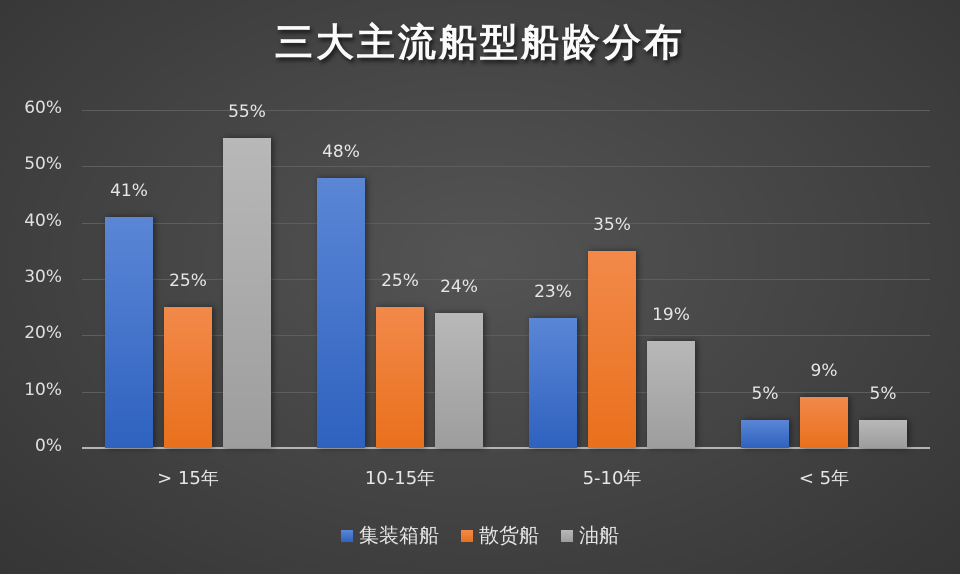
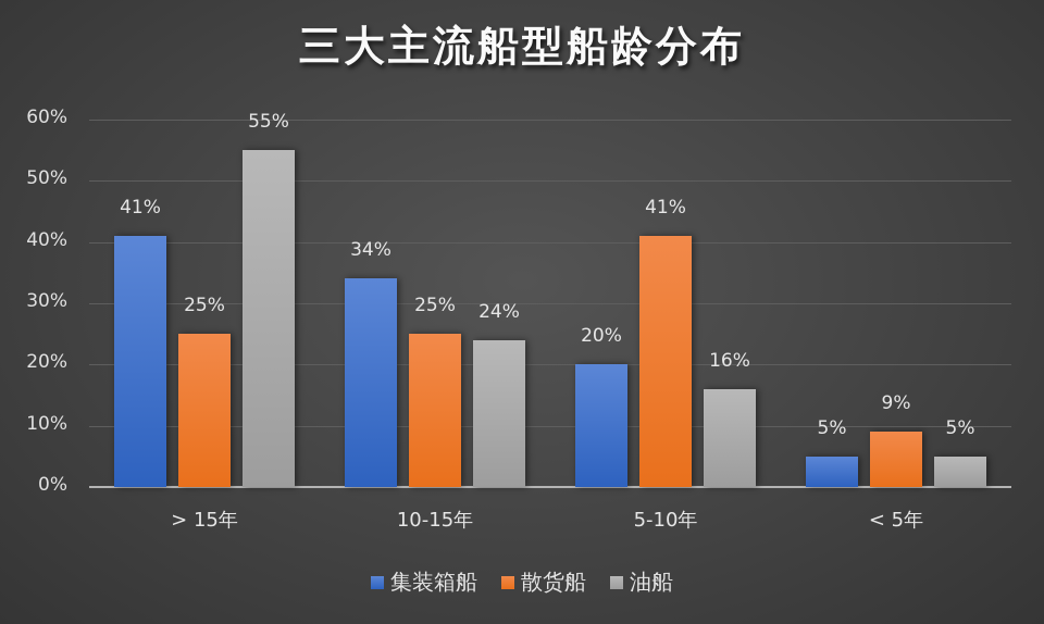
集装箱船/10-15年: 48% -> 34%
集装箱船/5-10年: 23% -> 20%
散货船/5-10年: 35% -> 41%
油船/5-10年: 19% -> 16%
